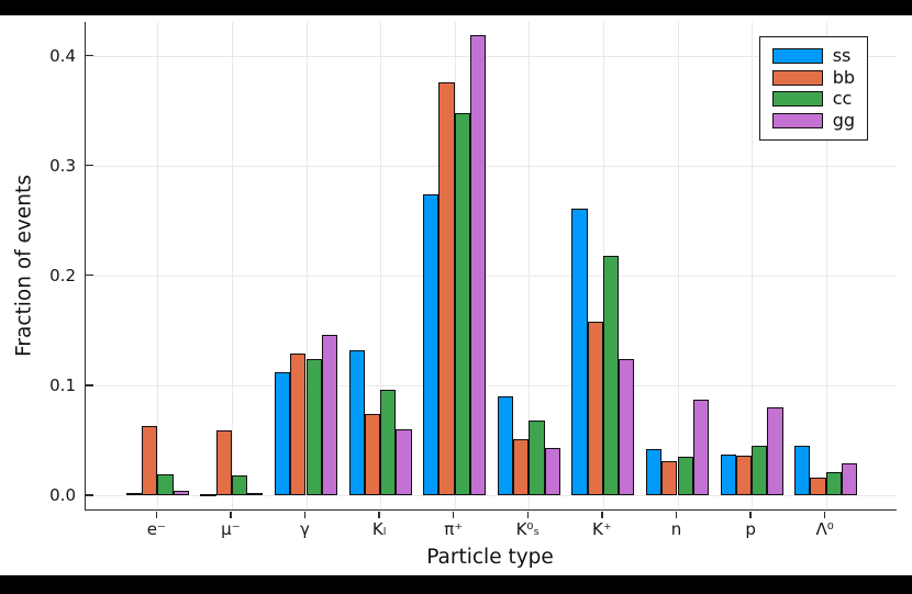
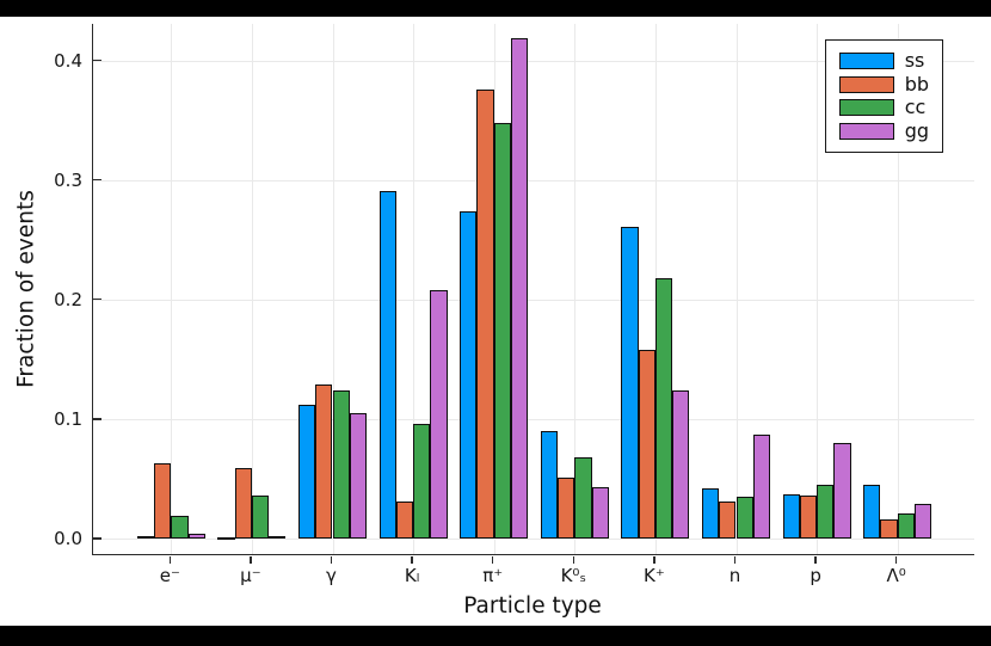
cc/μ⁻: 0.018 -> 0.036
gg/γ: 0.146 -> 0.105
ss/Kₗ: 0.132 -> 0.291
bb/Kₗ: 0.074 -> 0.031
gg/Kₗ: 0.060 -> 0.208
